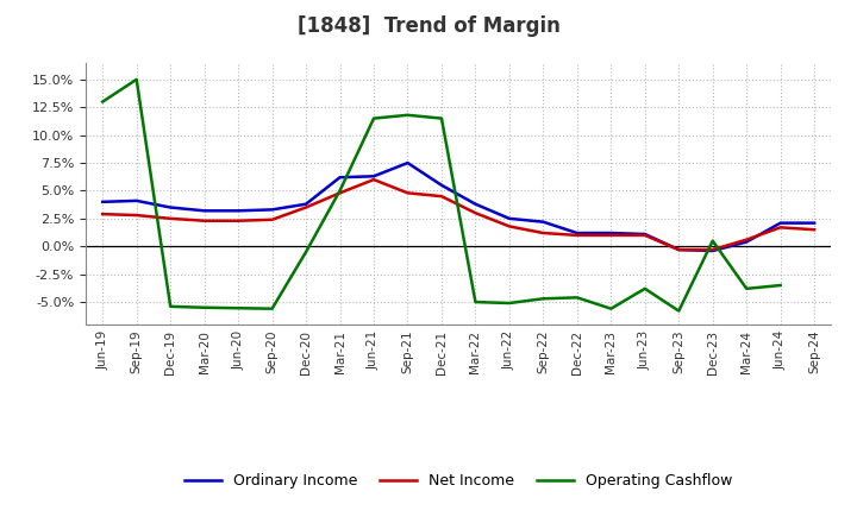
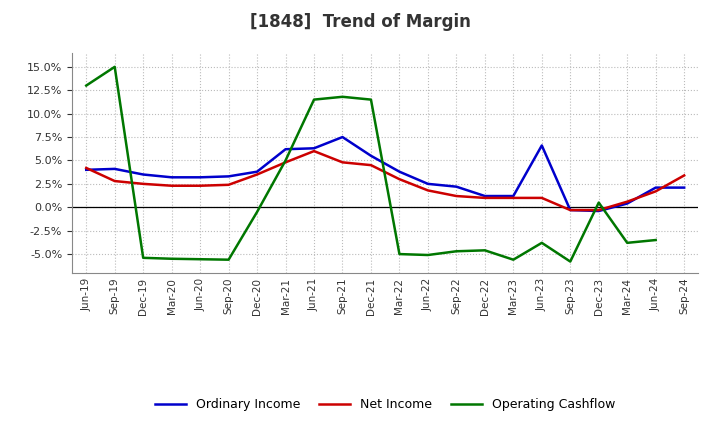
Net Income/Jun-19: 2.9% -> 4.2%
Ordinary Income/Jun-23: 1.1% -> 6.6%
Net Income/Sep-24: 1.5% -> 3.4%
